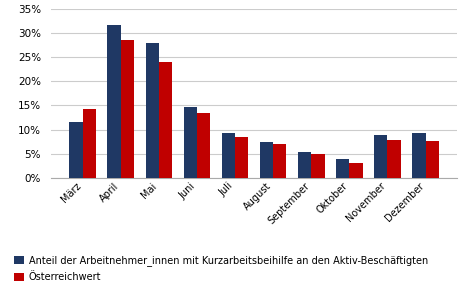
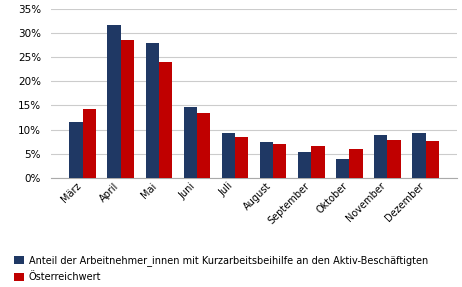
Österreichwert/September: 5.0% -> 6.5%
Österreichwert/Oktober: 3.0% -> 6.0%
